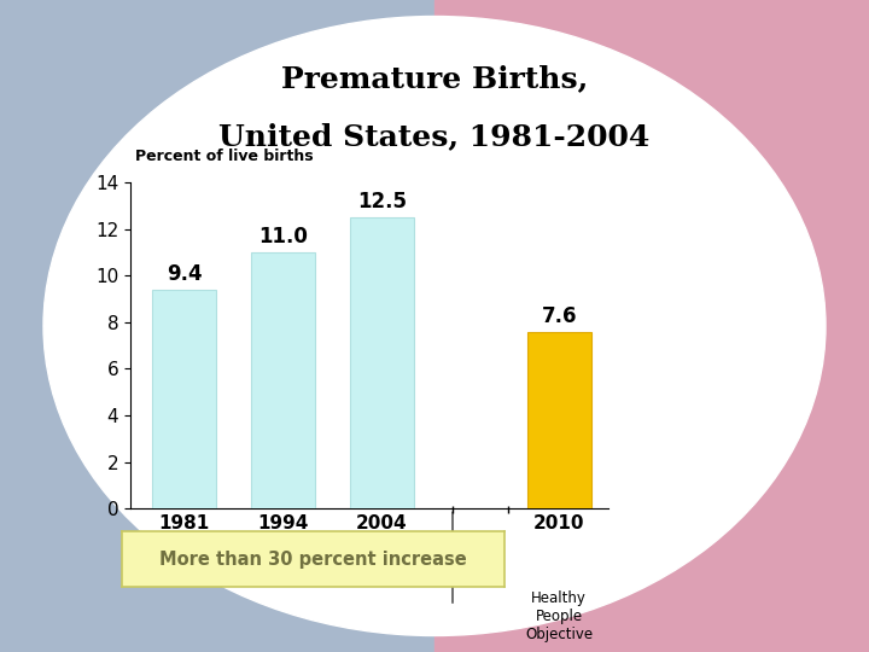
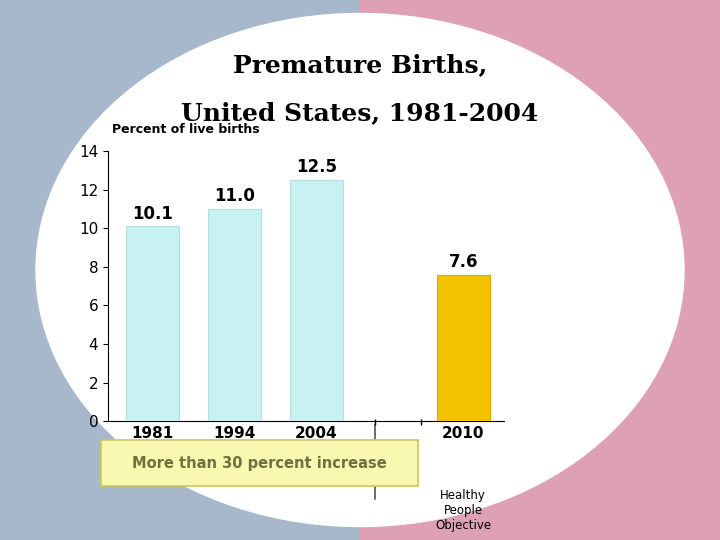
1981: 9.4 -> 10.1
